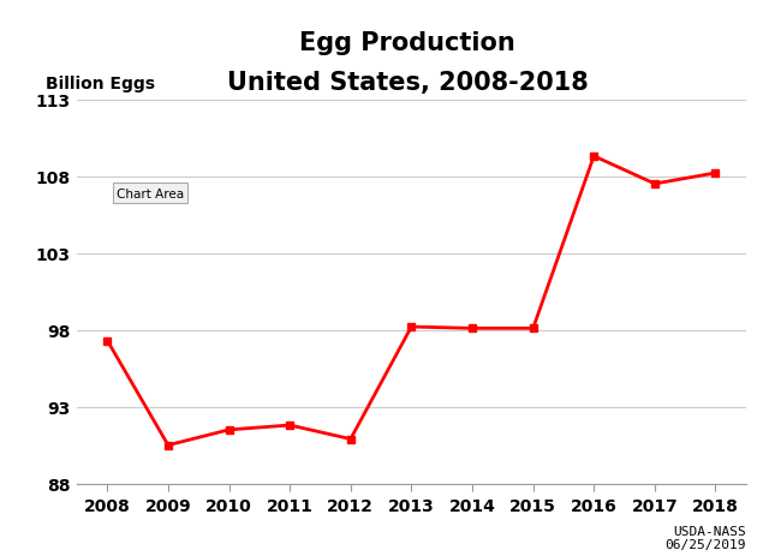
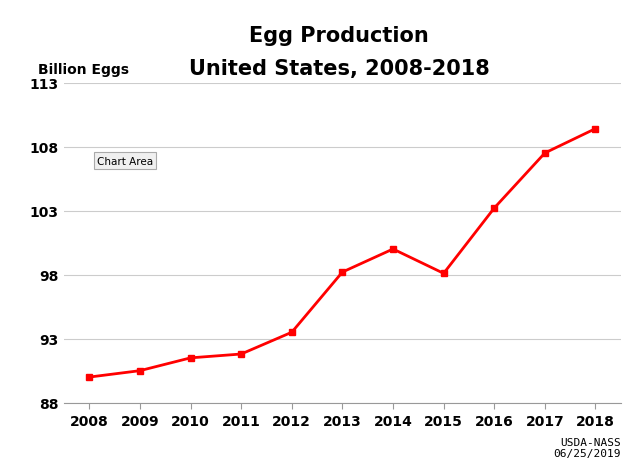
2008: 97.3 -> 90.0
2012: 90.9 -> 93.5
2014: 98.1 -> 100.0
2016: 109.3 -> 103.2
2018: 108.2 -> 109.4
